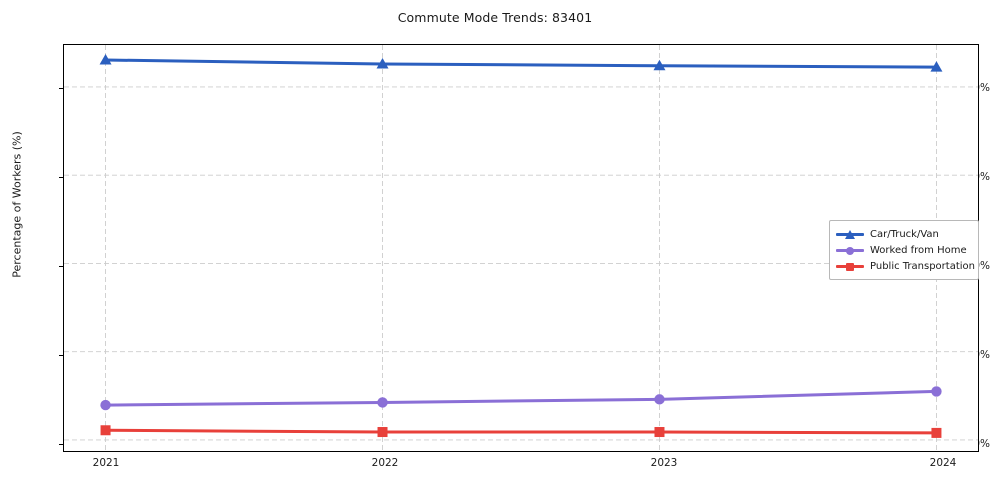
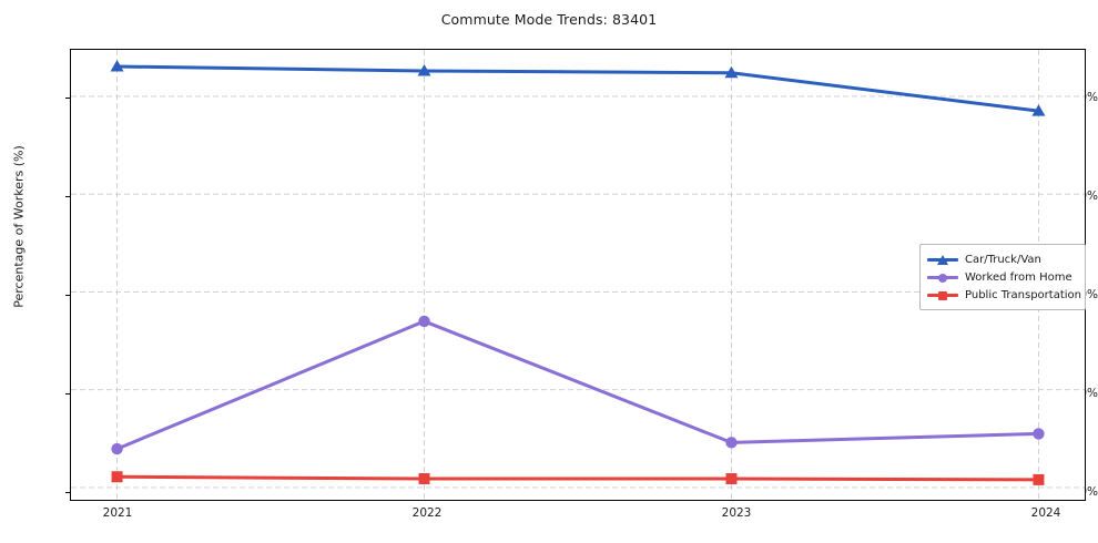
Worked from Home/2022: 8% -> 34%
Car/Truck/Van/2024: 84% -> 77%
